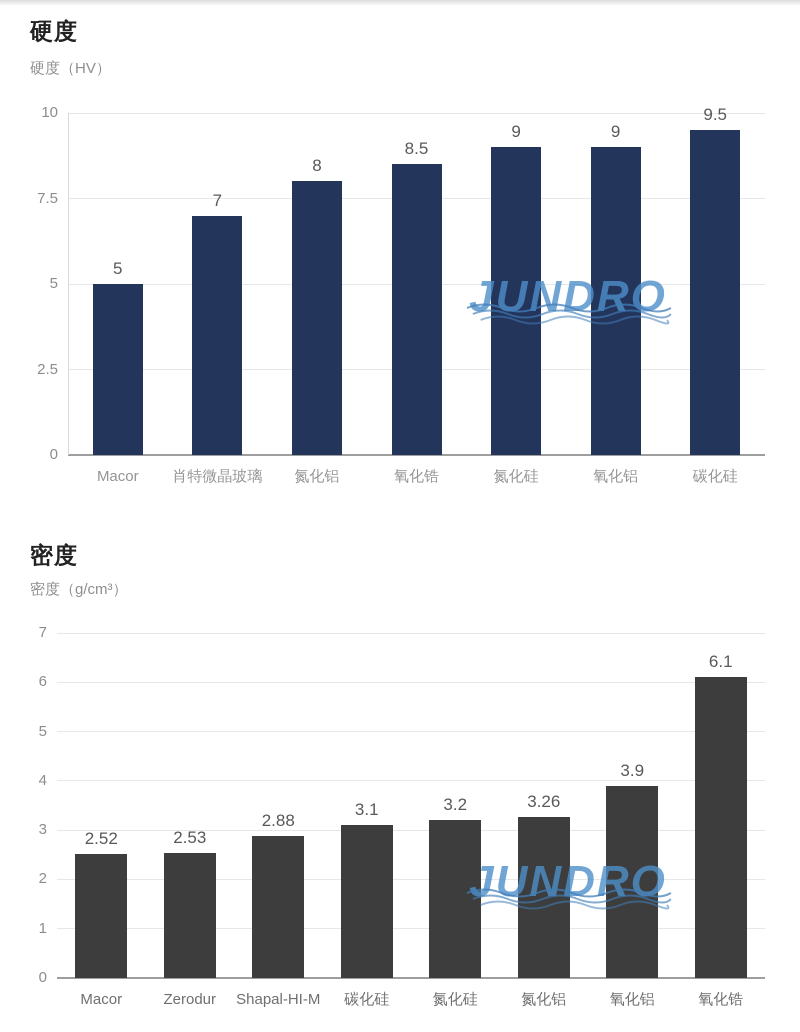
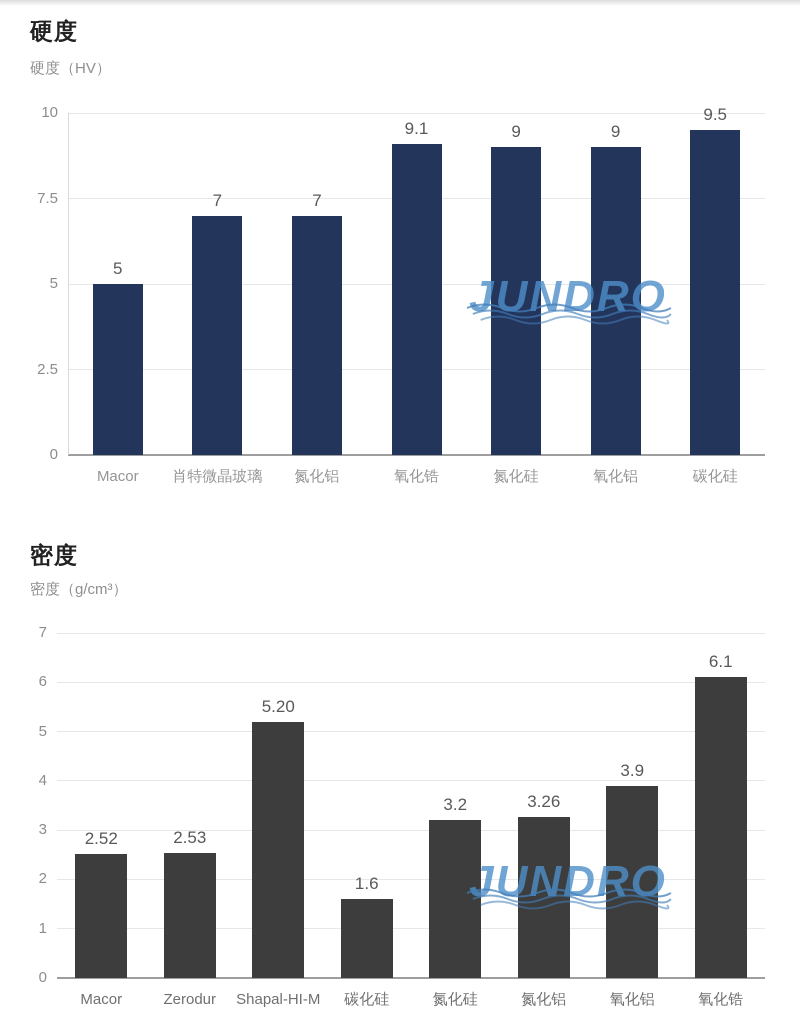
硬度/氮化铝: 8 -> 7
硬度/氧化锆: 8.5 -> 9.1
密度/Shapal-HI-M: 2.88 -> 5.20
密度/碳化硅: 3.1 -> 1.6
